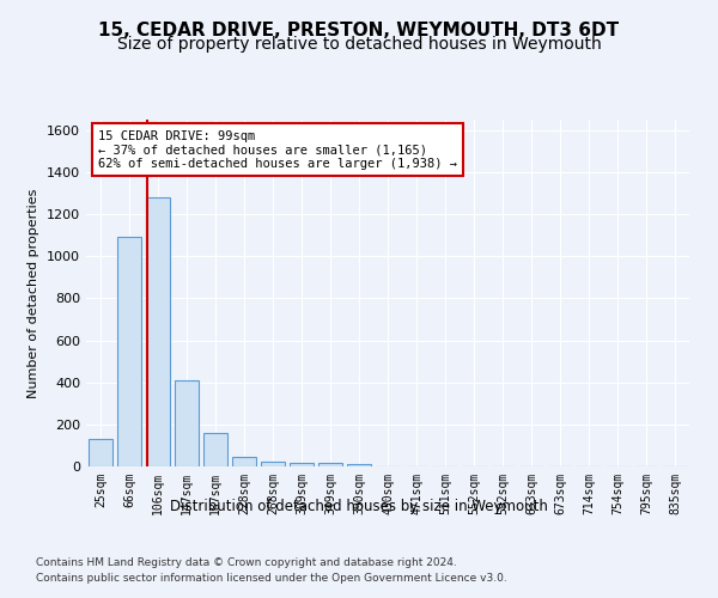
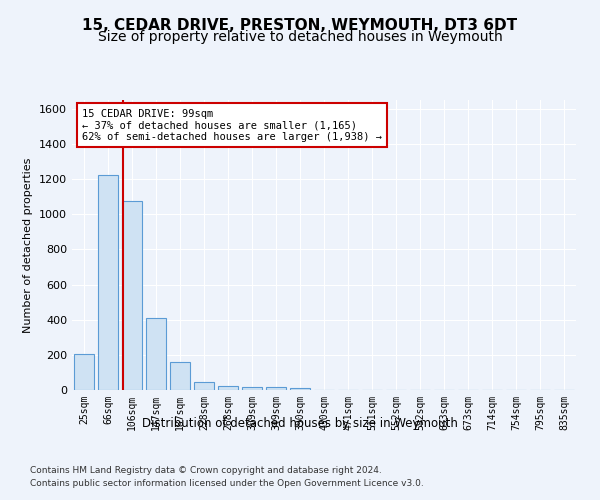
25sqm: 130 -> 200
66sqm: 1090 -> 1220
106sqm: 1280 -> 1080
